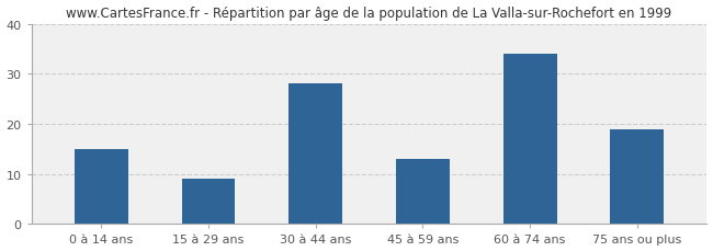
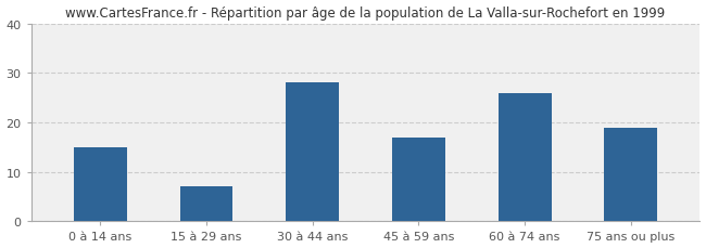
15 à 29 ans: 9 -> 7
45 à 59 ans: 13 -> 17
60 à 74 ans: 34 -> 26
